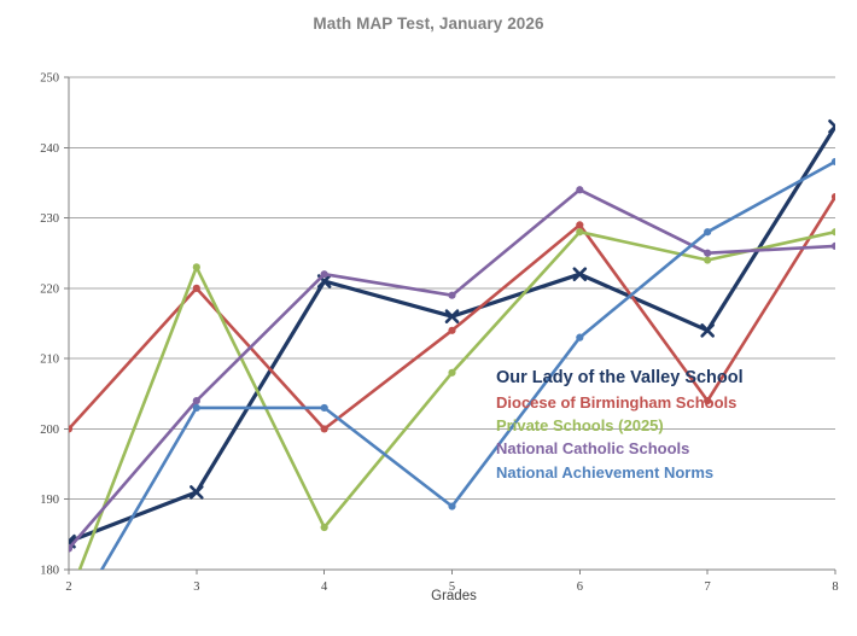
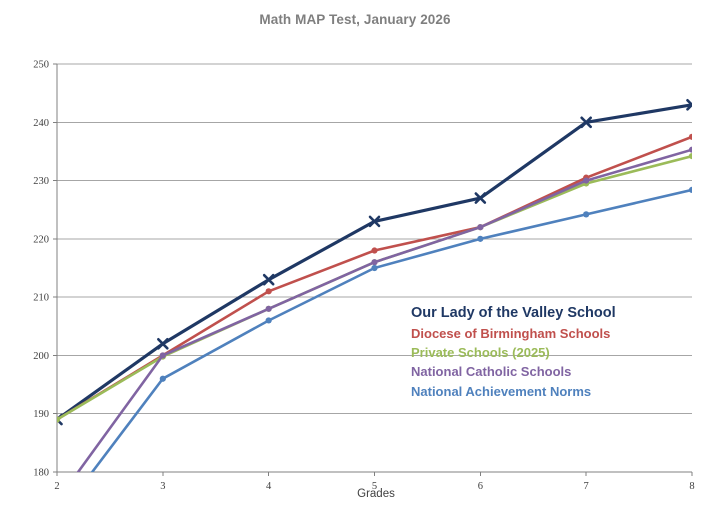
Our Lady of the Valley School/2: 184 -> 189
Diocese of Birmingham Schools/2: 200 -> 189
Private Schools (2025)/2: 176 -> 189
National Catholic Schools/2: 183 -> 175
Our Lady of the Valley School/3: 191 -> 202
Diocese of Birmingham Schools/3: 220 -> 200
Private Schools (2025)/3: 223 -> 200
National Catholic Schools/3: 204 -> 200
National Achievement Norms/3: 203 -> 196
Our Lady of the Valley School/4: 221 -> 213
Diocese of Birmingham Schools/4: 200 -> 211
Private Schools (2025)/4: 186 -> 208
National Catholic Schools/4: 222 -> 208
National Achievement Norms/4: 203 -> 206
Our Lady of the Valley School/5: 216 -> 223
Diocese of Birmingham Schools/5: 214 -> 218
Private Schools (2025)/5: 208 -> 216
National Catholic Schools/5: 219 -> 216
National Achievement Norms/5: 189 -> 215
Our Lady of the Valley School/6: 222 -> 227
Diocese of Birmingham Schools/6: 229 -> 222
Private Schools (2025)/6: 228 -> 222
National Catholic Schools/6: 234 -> 222
National Achievement Norms/6: 213 -> 220
Our Lady of the Valley School/7: 214 -> 240
Diocese of Birmingham Schools/7: 204 -> 230
Private Schools (2025)/7: 224 -> 230
National Catholic Schools/7: 225 -> 230
National Achievement Norms/7: 228 -> 224
Diocese of Birmingham Schools/8: 233 -> 238
Private Schools (2025)/8: 228 -> 234
National Catholic Schools/8: 226 -> 235
National Achievement Norms/8: 238 -> 228
